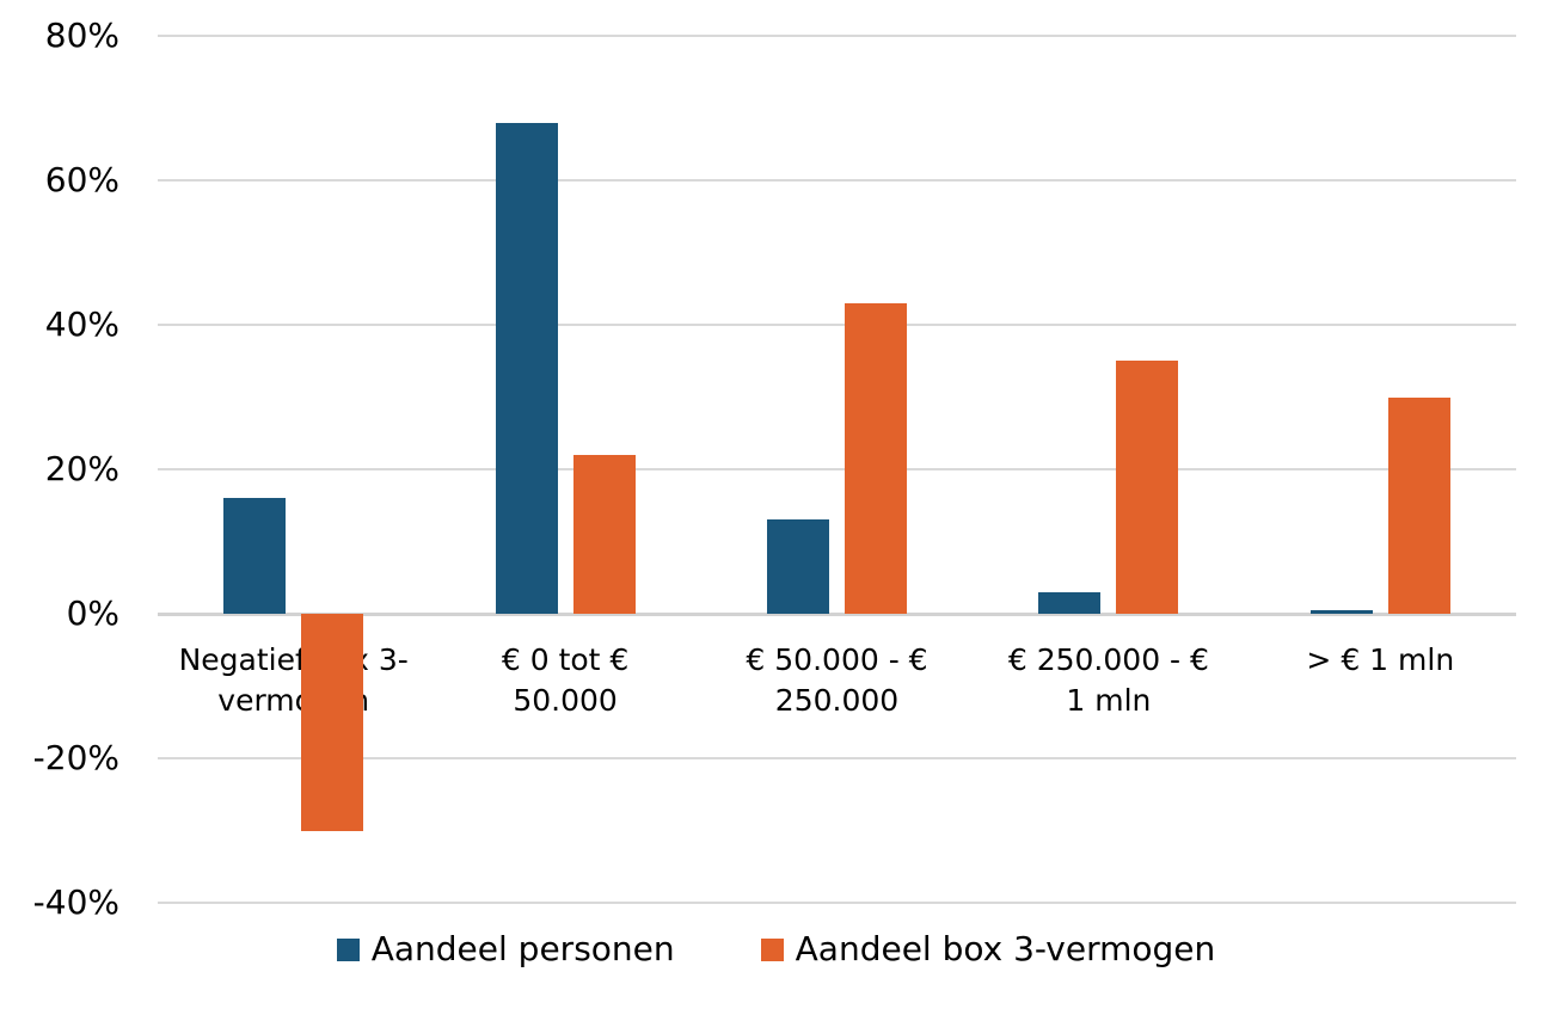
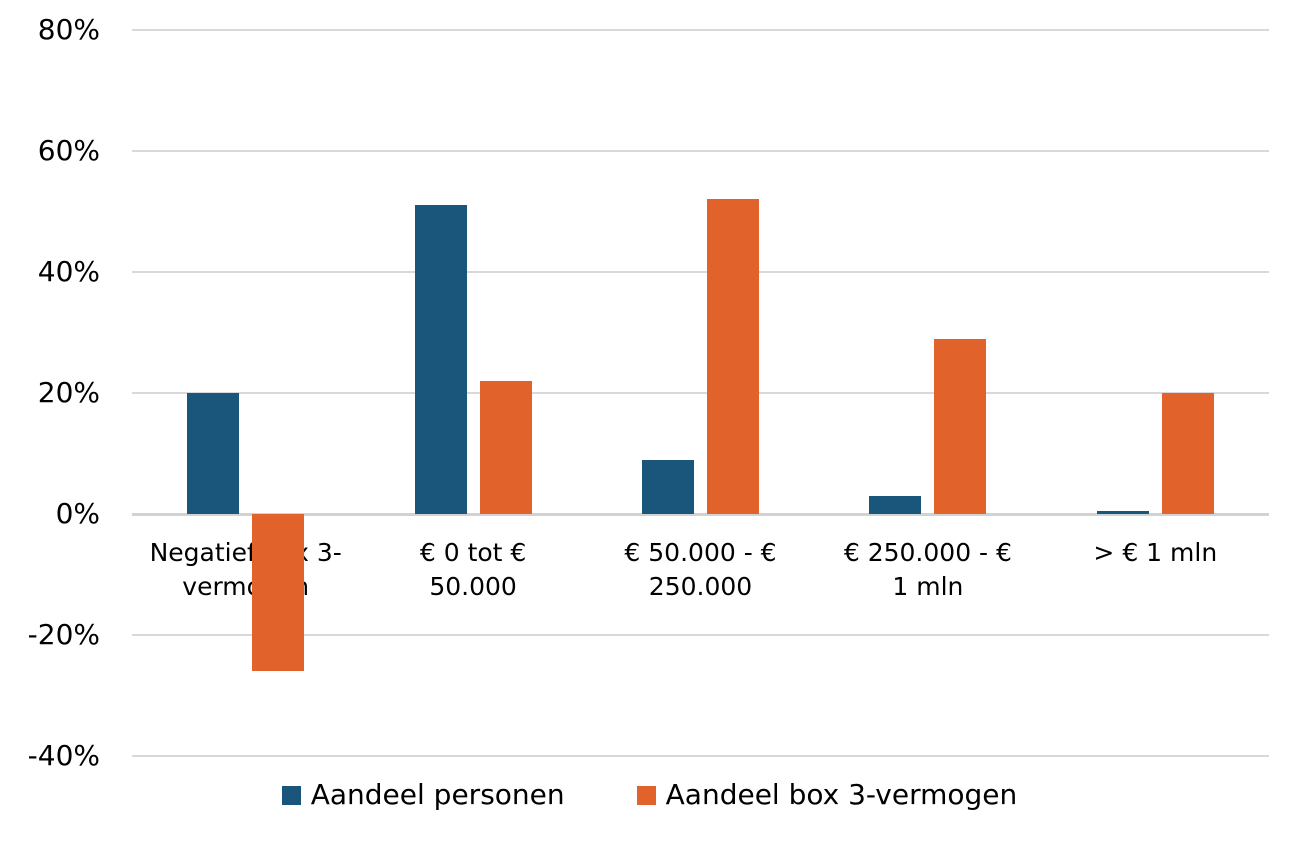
Aandeel personen/Negatief box 3- vermogen: 16% -> 20%
Aandeel box 3-vermogen/Negatief box 3- vermogen: -30% -> -26%
Aandeel personen/€ 0 tot € 50.000: 68% -> 51%
Aandeel personen/€ 50.000 - € 250.000: 13% -> 9%
Aandeel box 3-vermogen/€ 50.000 - € 250.000: 43% -> 52%
Aandeel box 3-vermogen/€ 250.000 - € 1 mln: 35% -> 29%
Aandeel box 3-vermogen/> € 1 mln: 30% -> 20%
